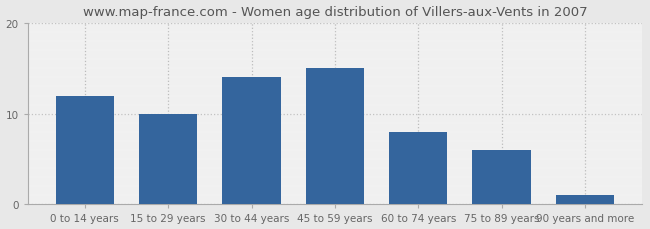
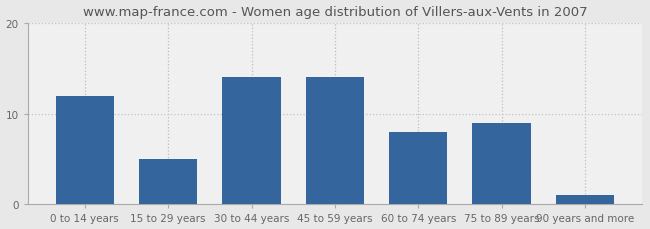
15 to 29 years: 10 -> 5
45 to 59 years: 15 -> 14
75 to 89 years: 6 -> 9
